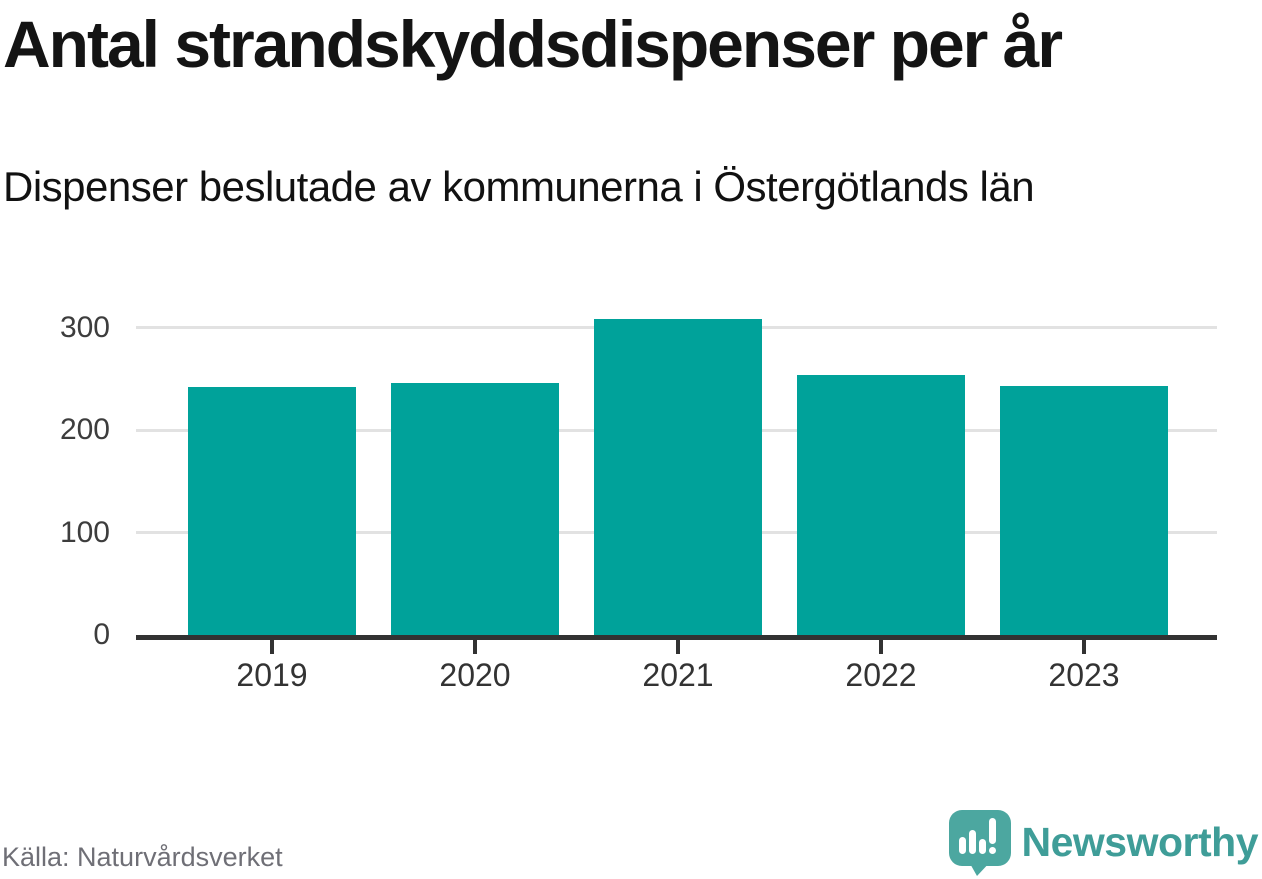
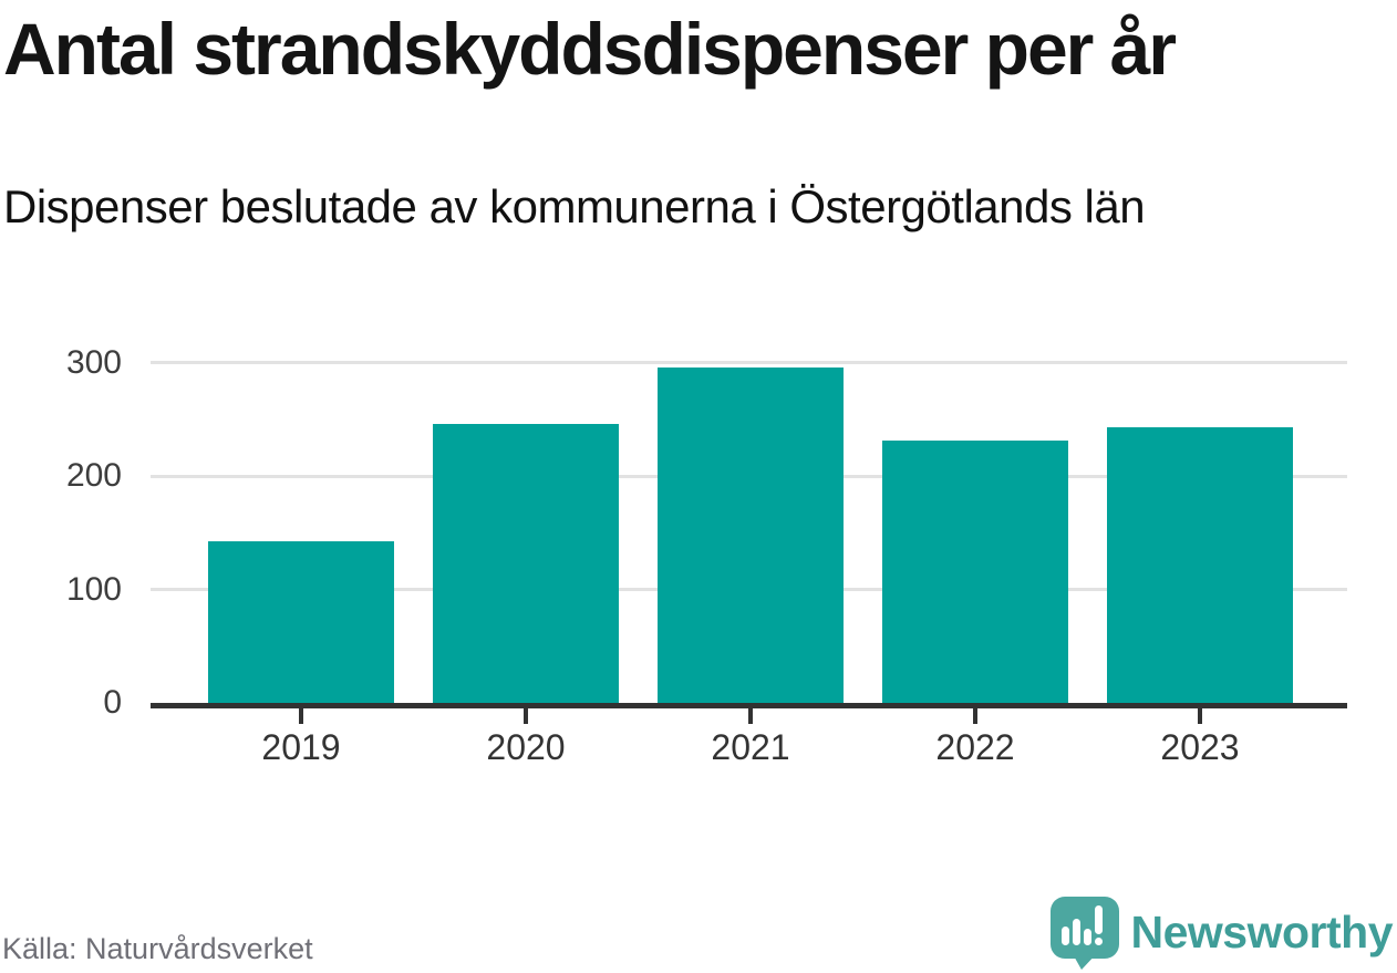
2019: 242 -> 142
2021: 308 -> 296
2022: 254 -> 231
